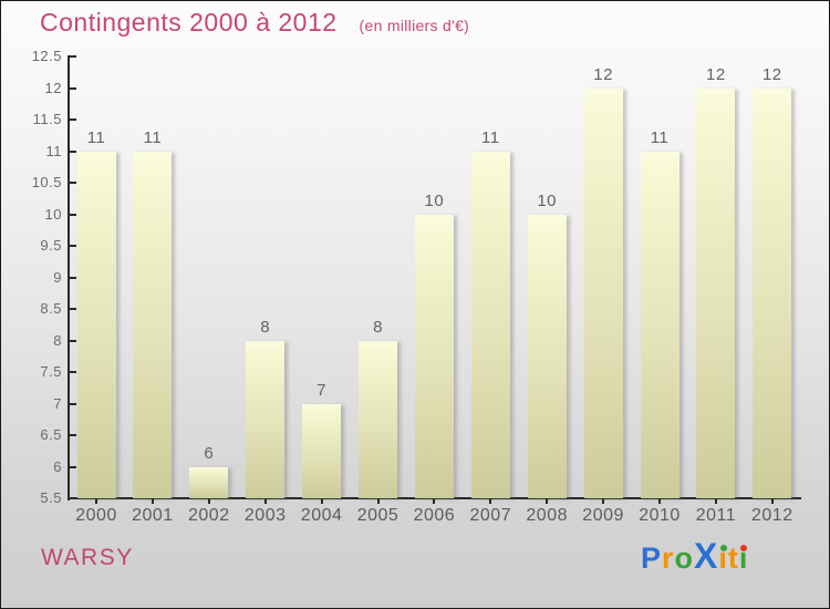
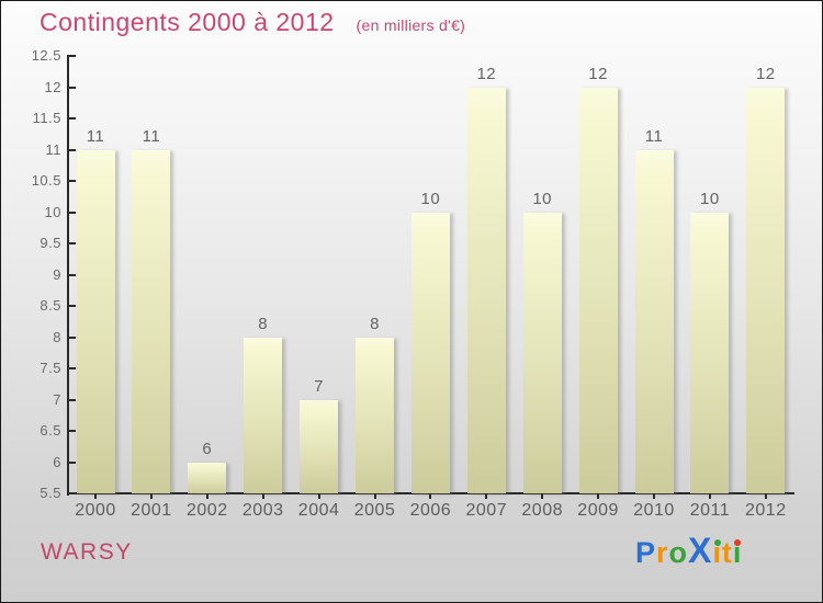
2007: 11 -> 12
2011: 12 -> 10
